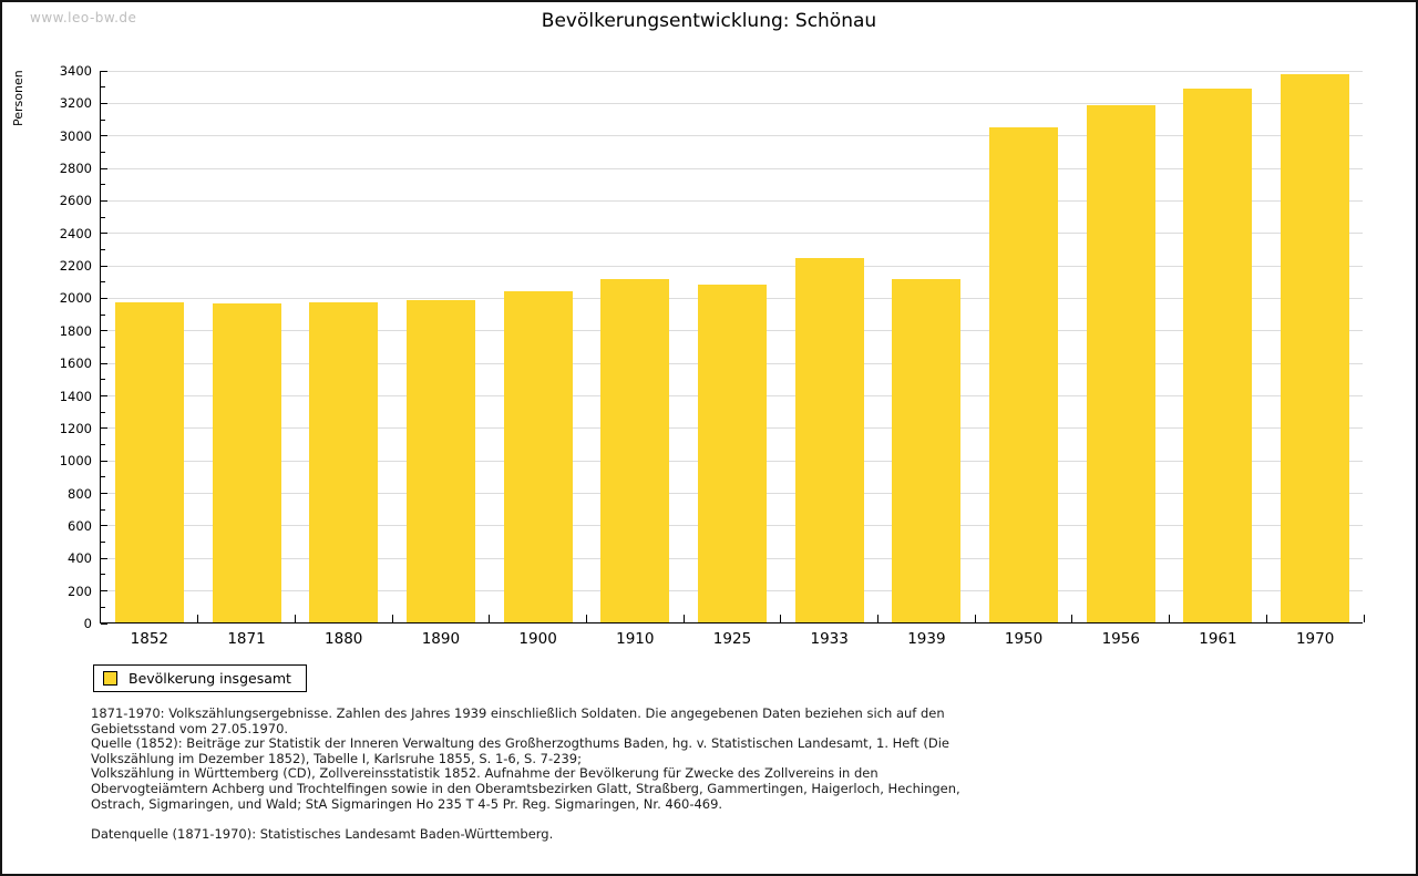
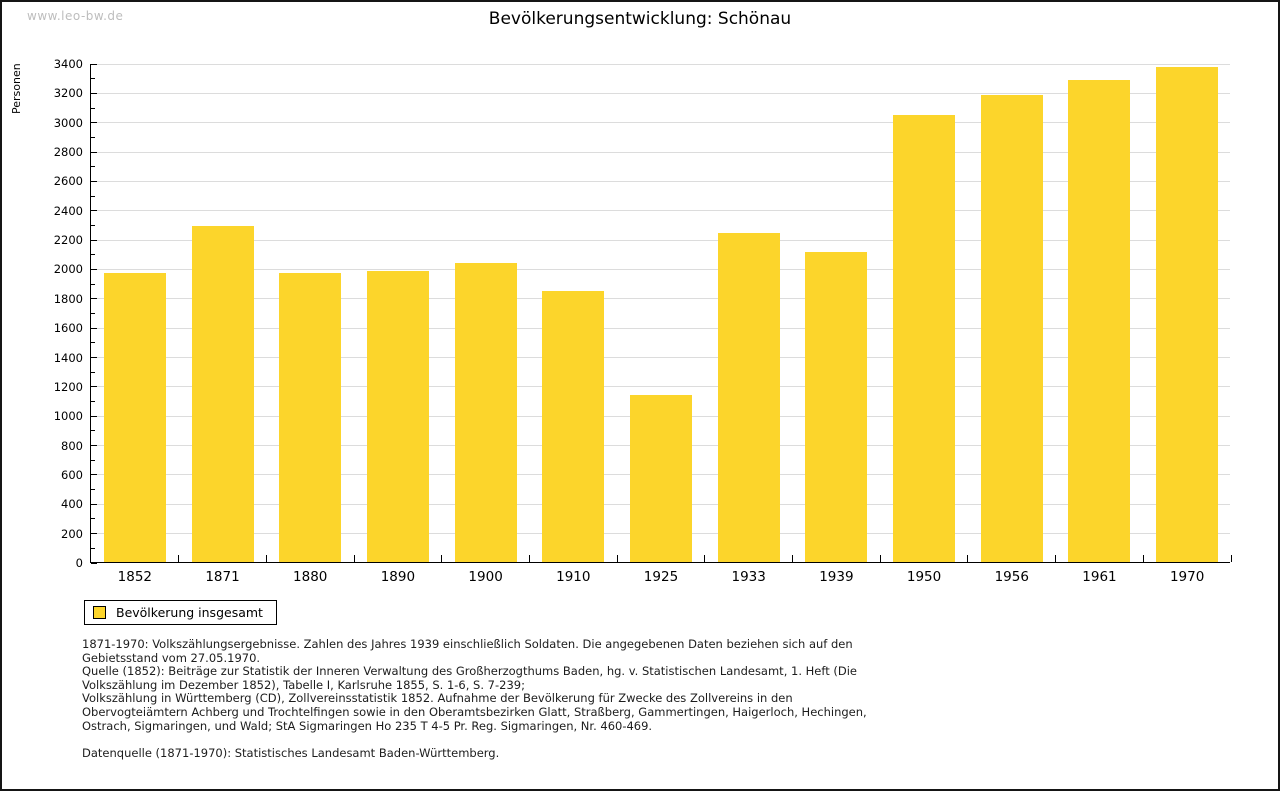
1871: 1960 -> 2290
1910: 2110 -> 1850
1925: 2080 -> 1140
